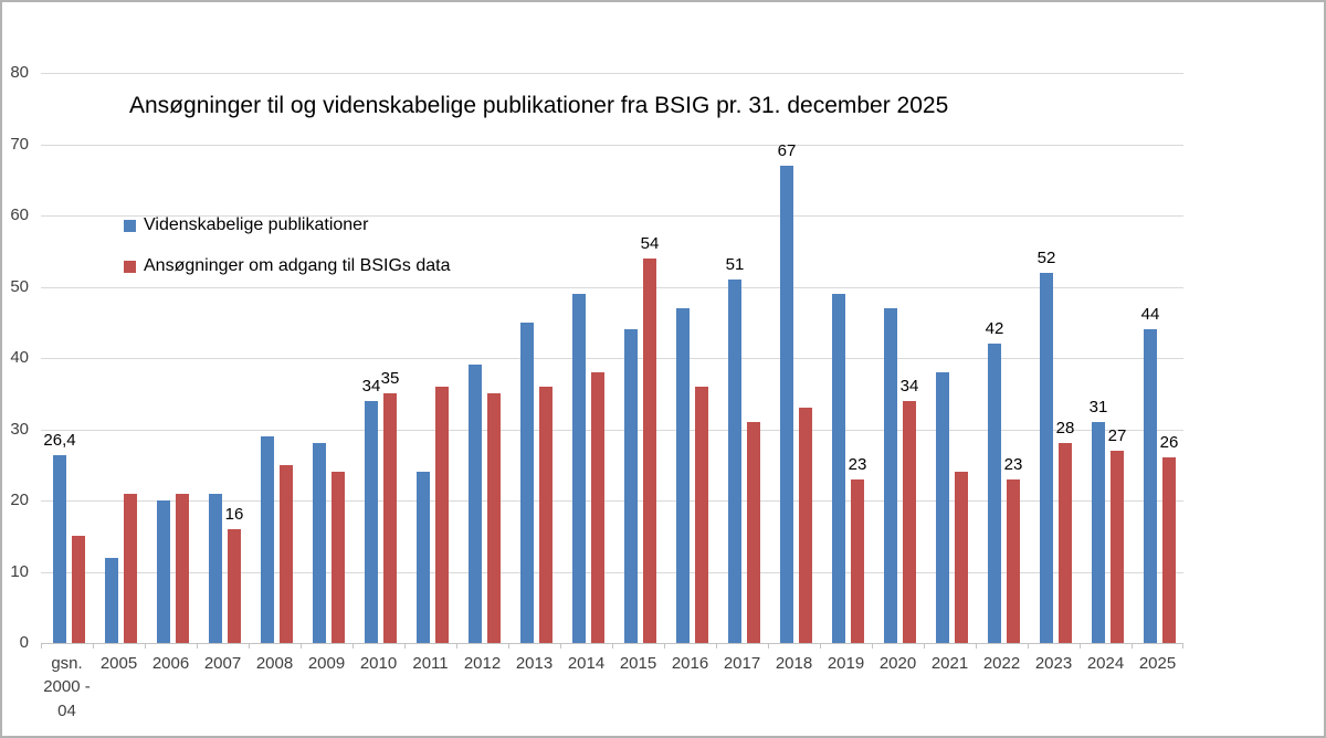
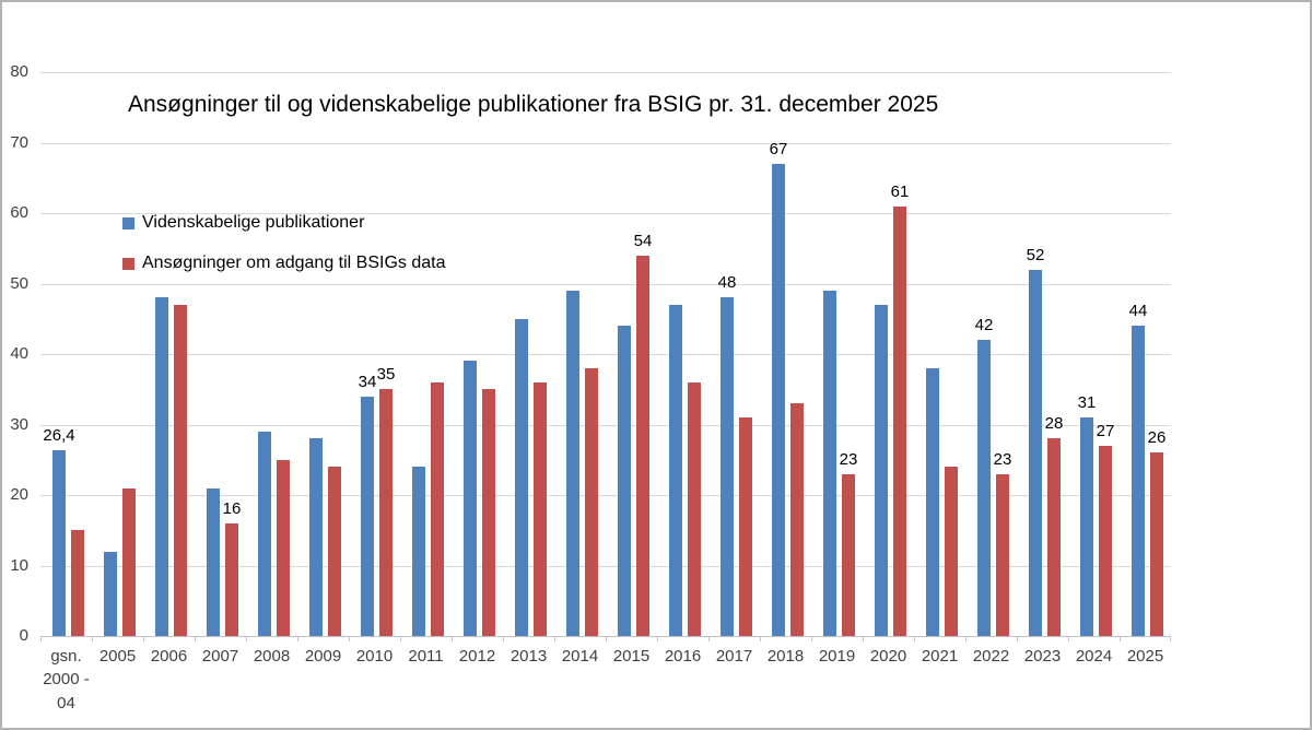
Videnskabelige publikationer/2006: 20 -> 48
Ansøgninger om adgang til BSIGs data/2006: 21 -> 47
Videnskabelige publikationer/2017: 51 -> 48
Ansøgninger om adgang til BSIGs data/2020: 34 -> 61
